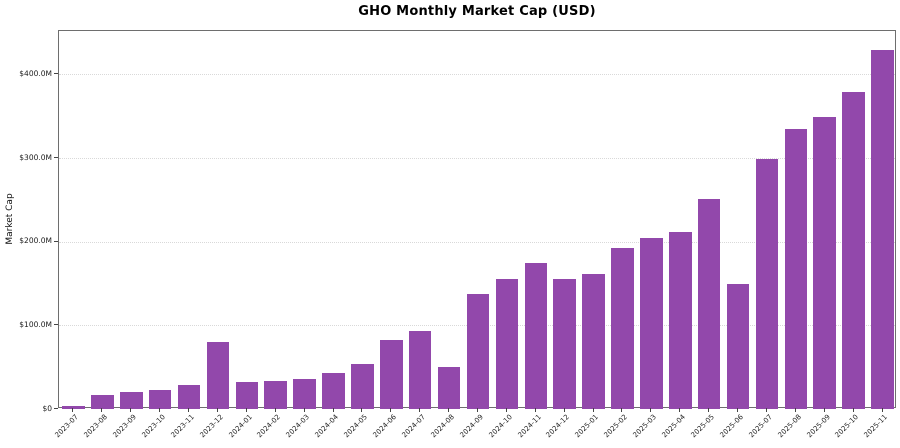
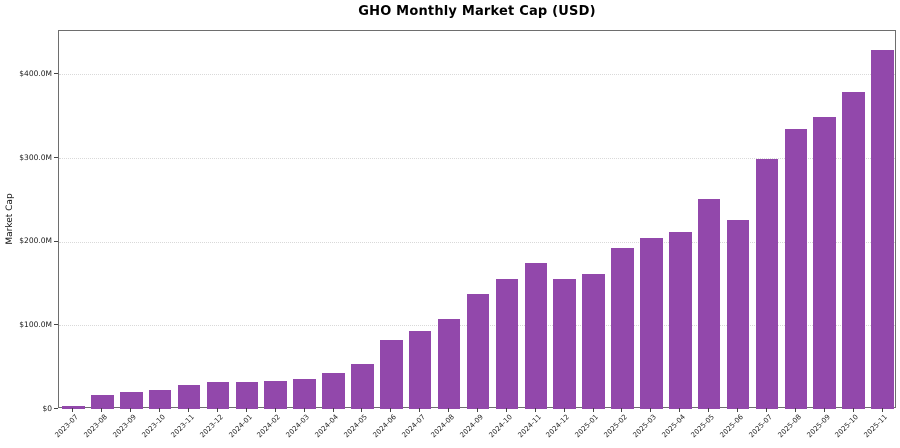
2023-12: $80M -> $30M
2024-08: $50M -> $110M
2025-06: $150M -> $230M
